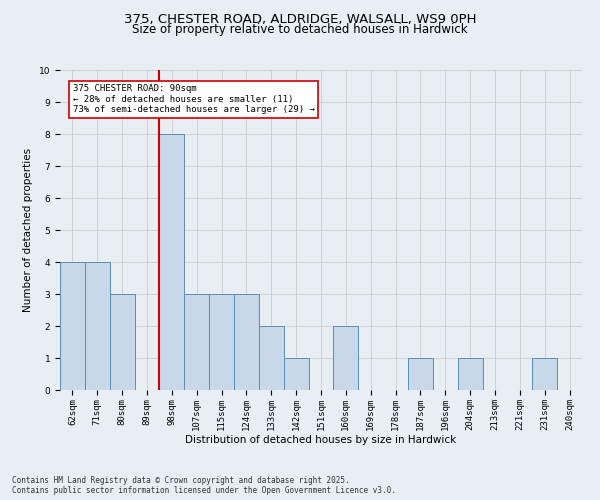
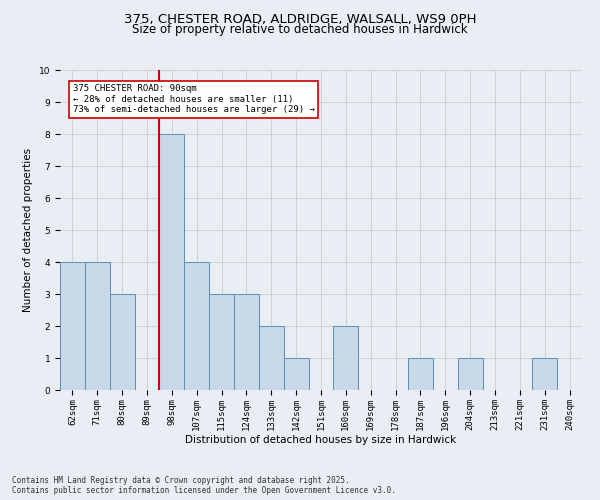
107sqm: 3 -> 4
